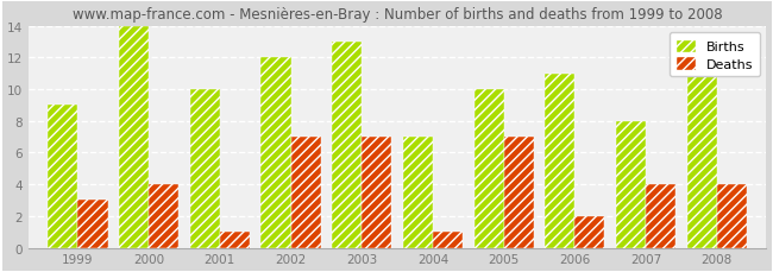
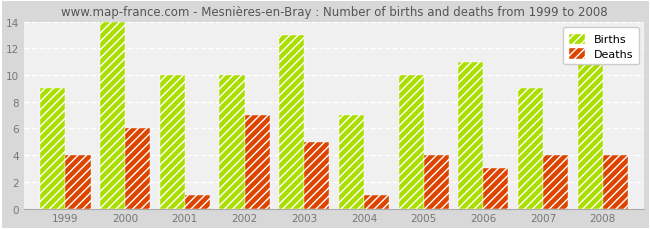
Deaths/1999: 3 -> 4
Deaths/2000: 4 -> 6
Births/2002: 12 -> 10
Deaths/2003: 7 -> 5
Deaths/2005: 7 -> 4
Deaths/2006: 2 -> 3
Births/2007: 8 -> 9
